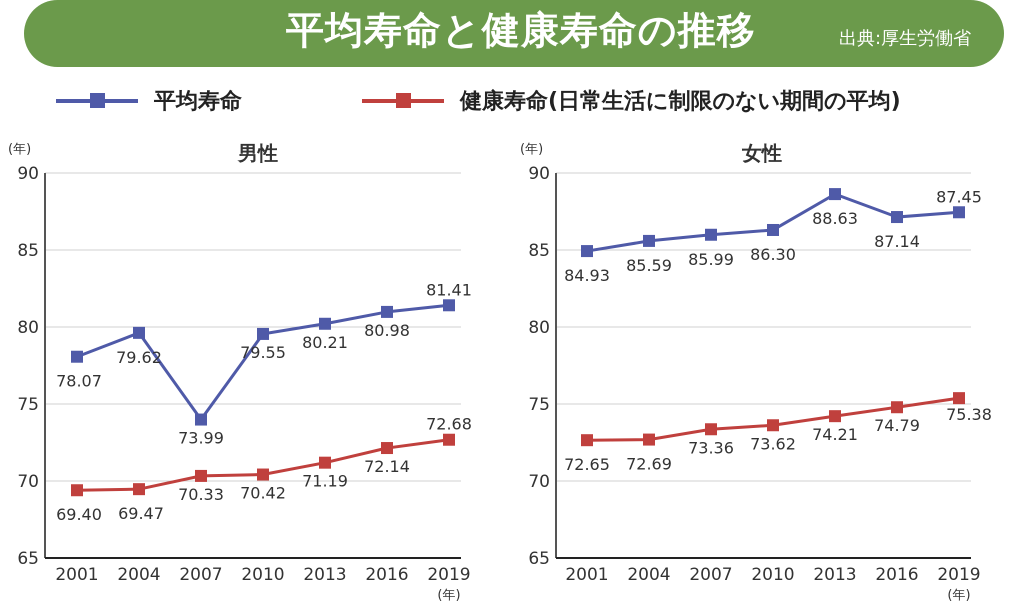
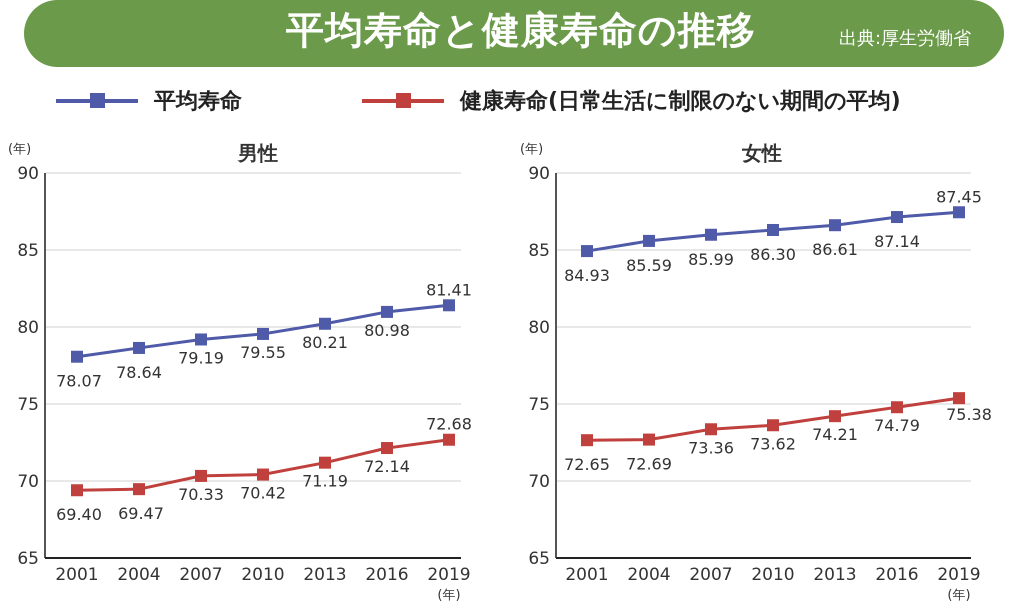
男性/平均寿命/2004: 79.62 -> 78.64
男性/平均寿命/2007: 73.99 -> 79.19
女性/平均寿命/2013: 88.63 -> 86.61
